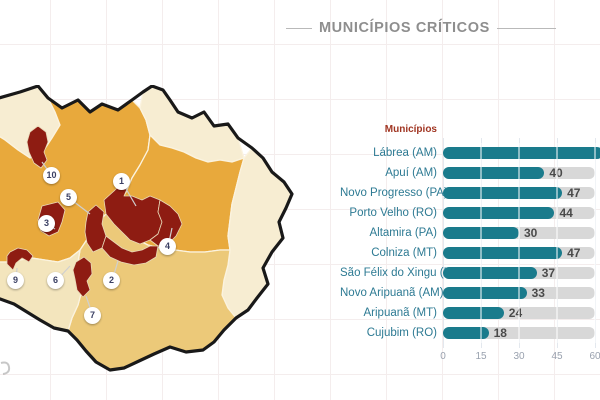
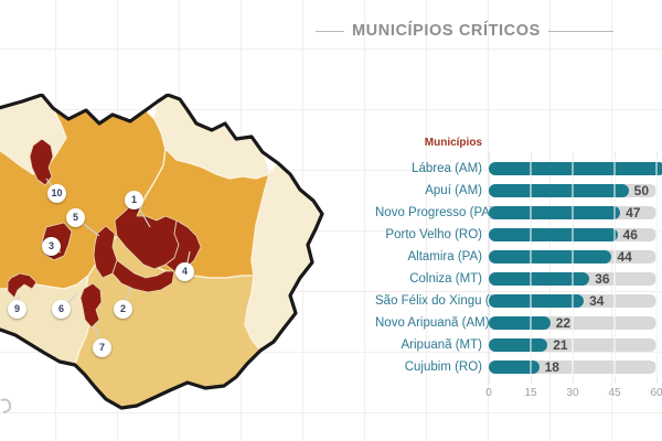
Apuí (AM): 40 -> 50
Porto Velho (RO): 44 -> 46
Altamira (PA): 30 -> 44
Colniza (MT): 47 -> 36
São Félix do Xingu (PA): 37 -> 34
Novo Aripuanã (AM): 33 -> 22
Aripuanã (MT): 24 -> 21
